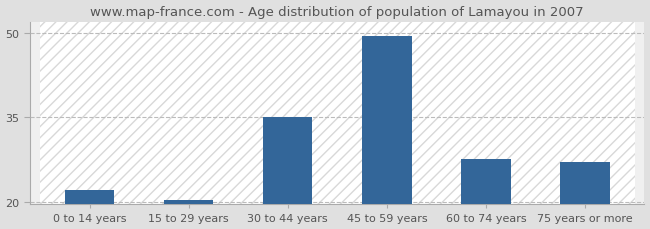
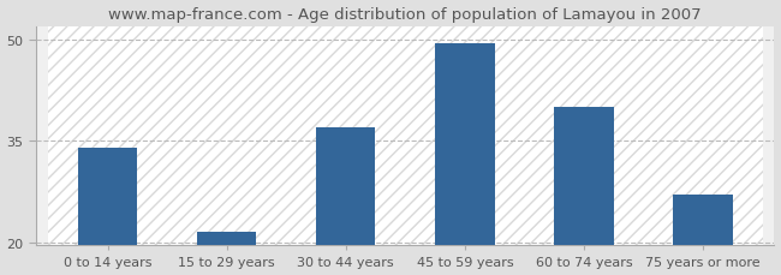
0 to 14 years: 22.0 -> 34.0
15 to 29 years: 20.3 -> 21.6
30 to 44 years: 35.0 -> 37.0
60 to 74 years: 27.5 -> 40.0
